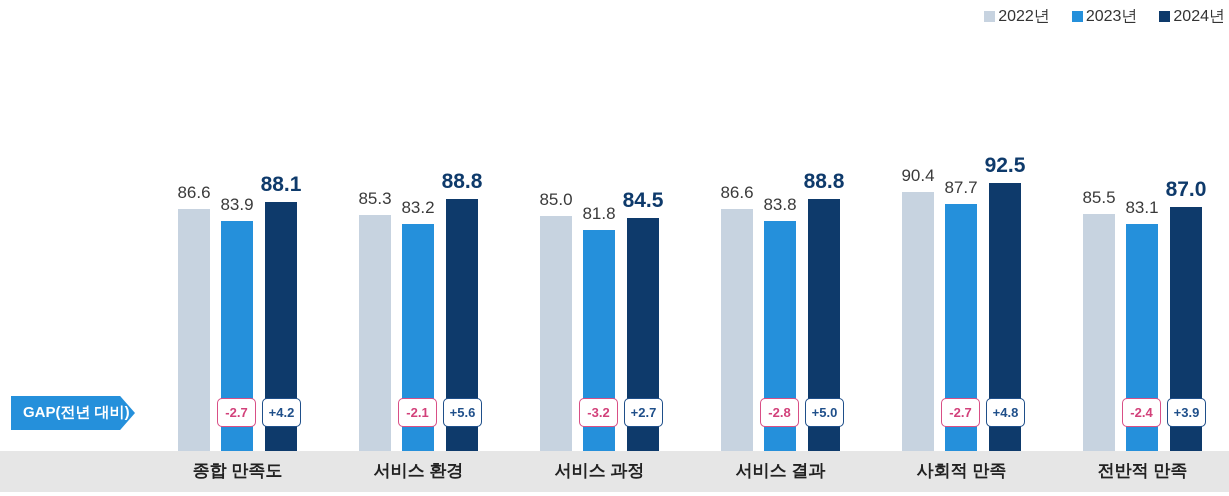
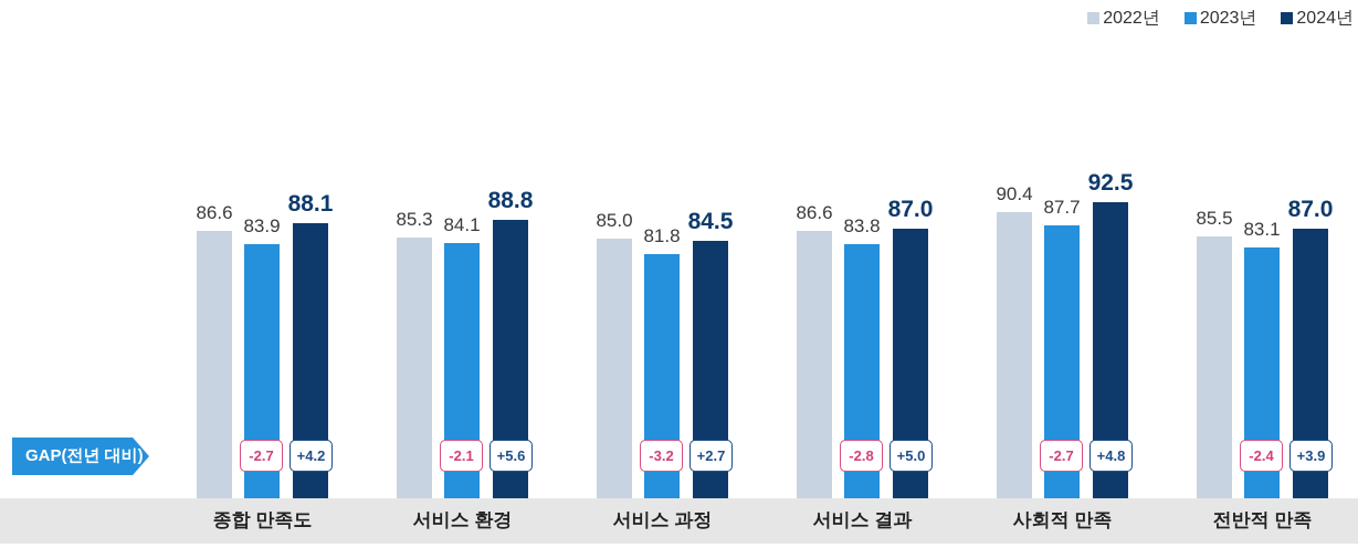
2023년/서비스 환경: 83.2 -> 84.1
2024년/서비스 결과: 88.8 -> 87.0
